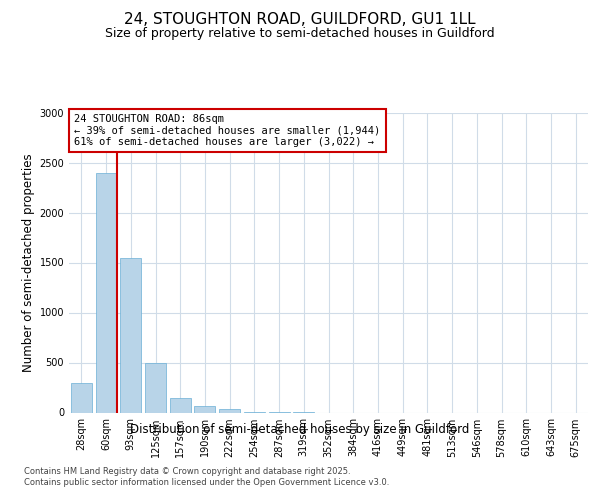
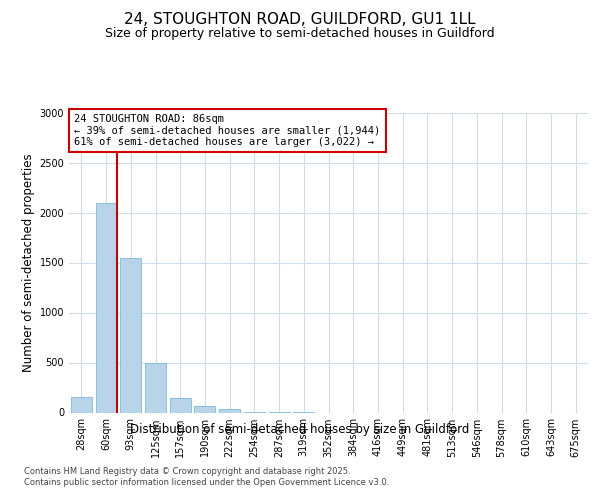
28sqm: 300 -> 160
60sqm: 2400 -> 2100
